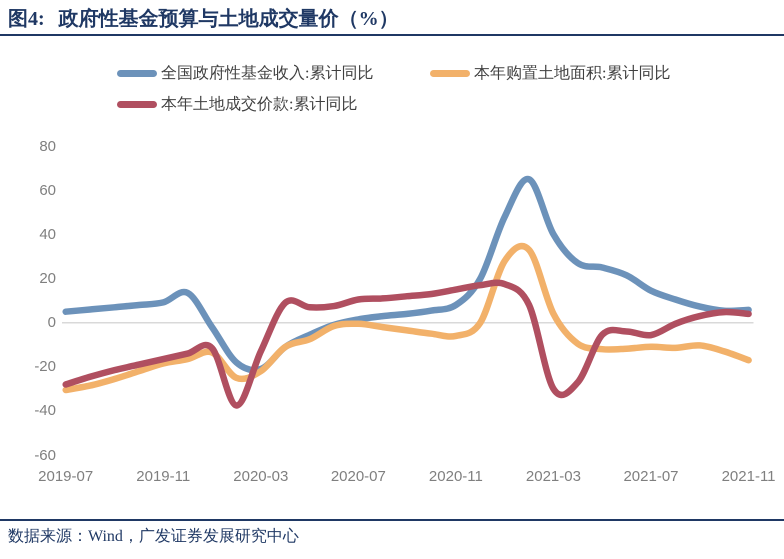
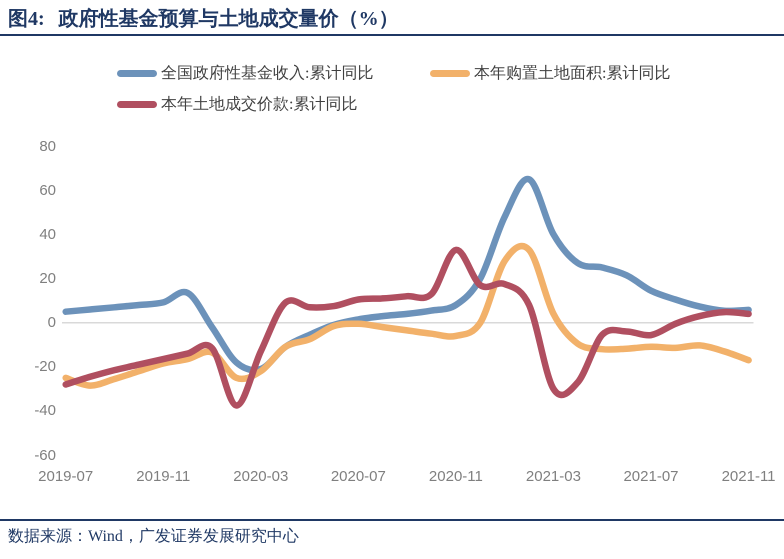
本年购置土地面积:累计同比/2019-07: -30 -> -25
本年土地成交价款:累计同比/2020-11: 15 -> 33
